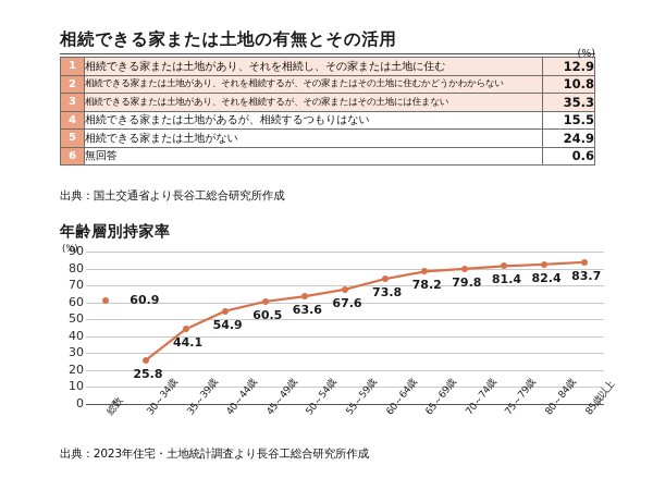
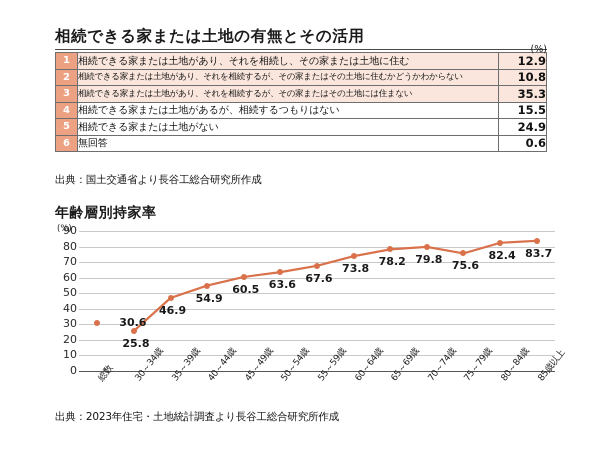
総数: 60.9 -> 30.6
35～39歳: 44.1 -> 46.9
75～79歳: 81.4 -> 75.6
